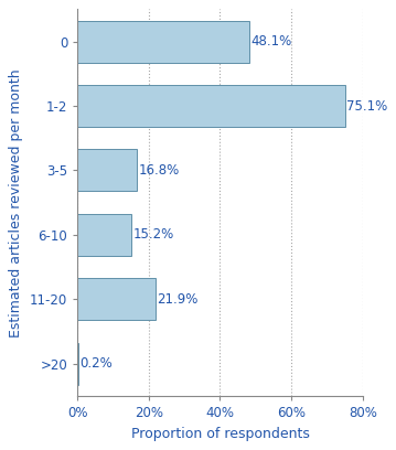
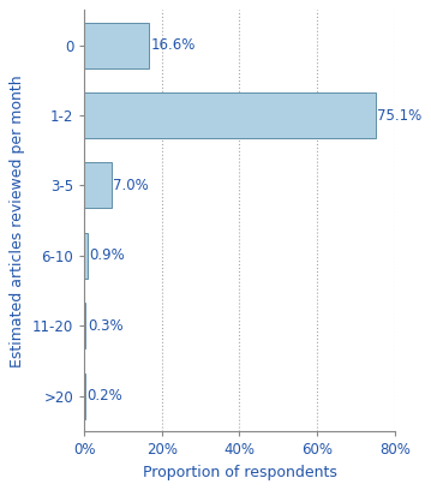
0: 48.1% -> 16.6%
3-5: 16.8% -> 7.0%
6-10: 15.2% -> 0.9%
11-20: 21.9% -> 0.3%
